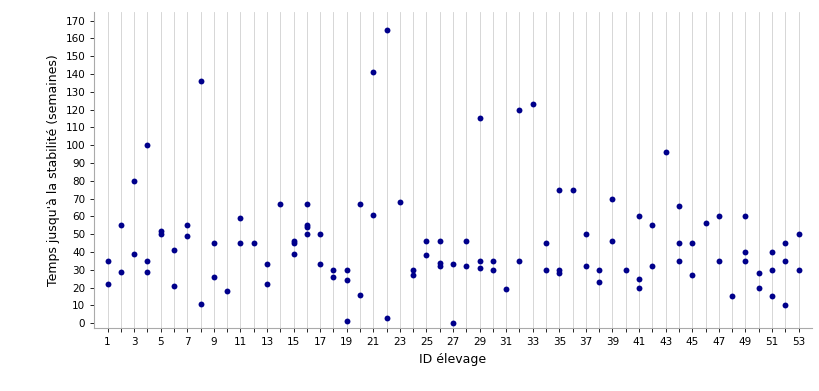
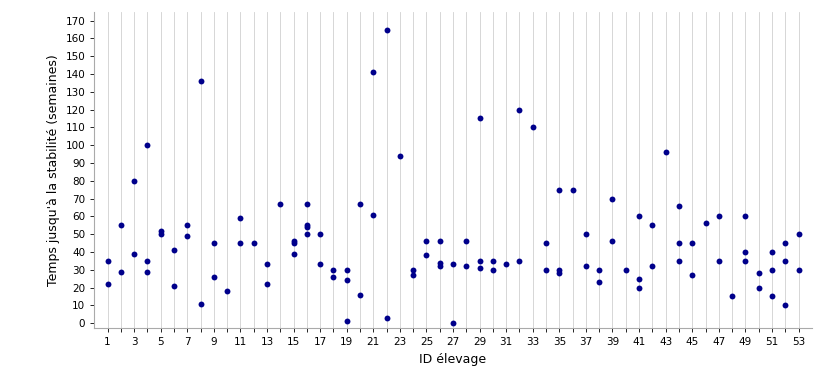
23: 68 -> 94
31: 19 -> 33
33: 123 -> 110
